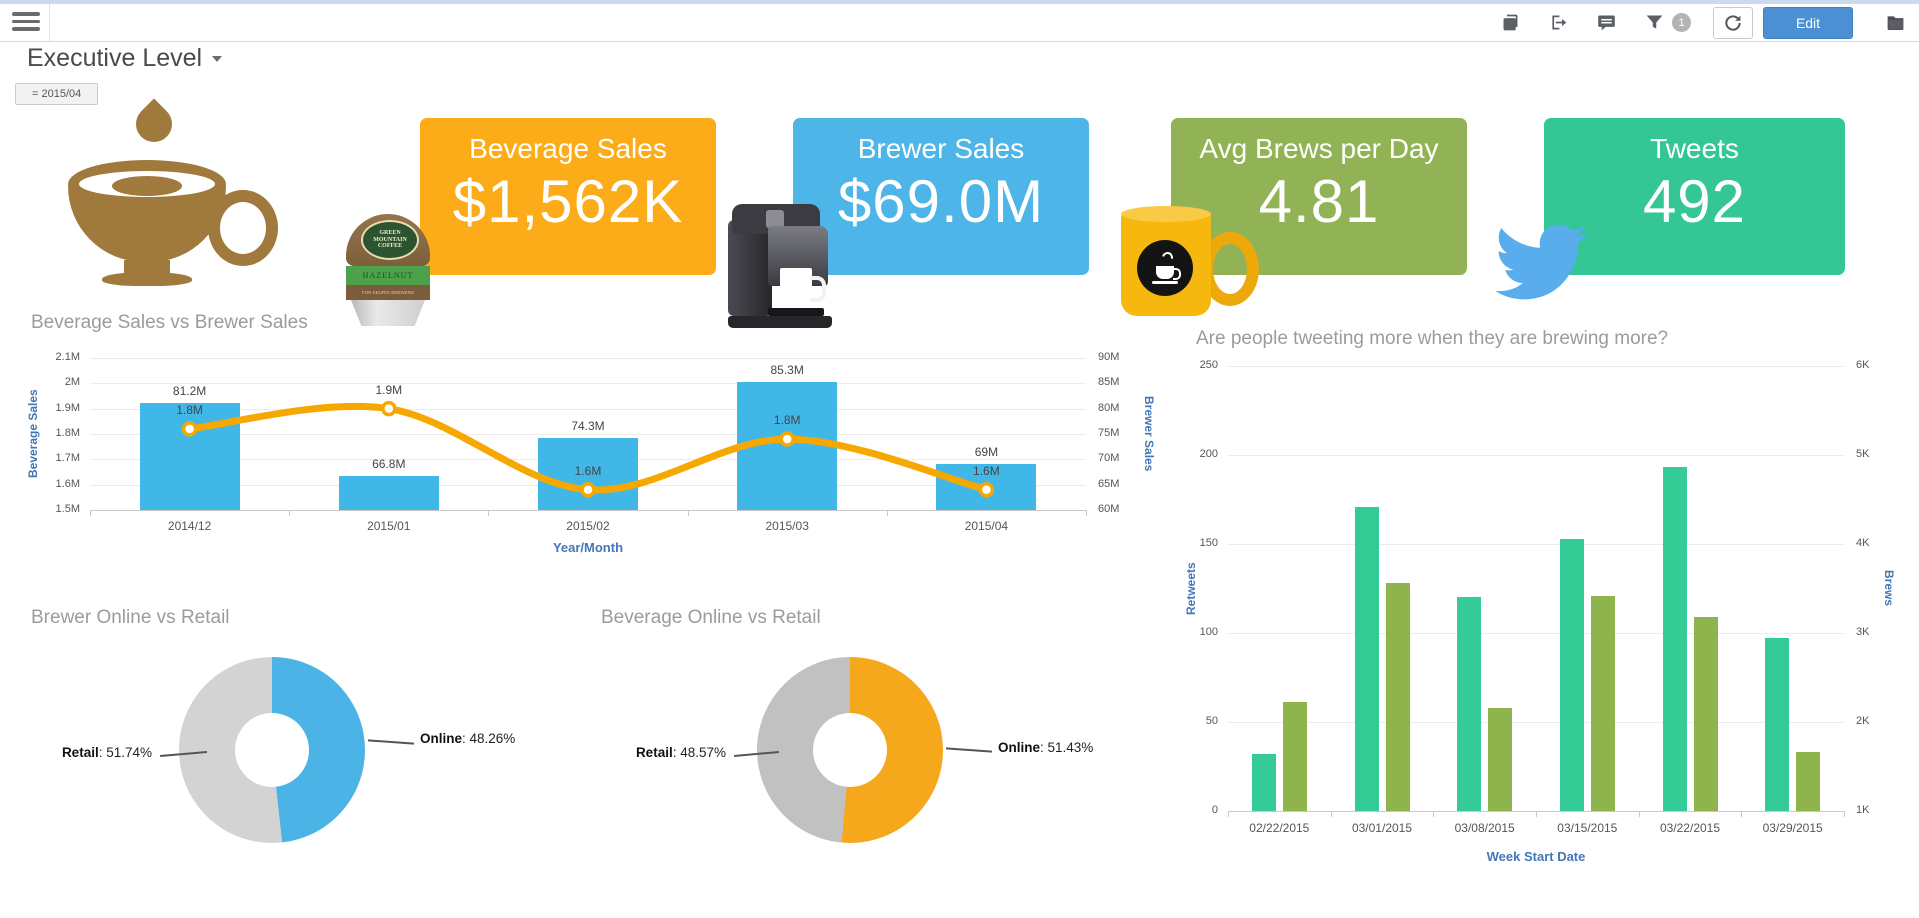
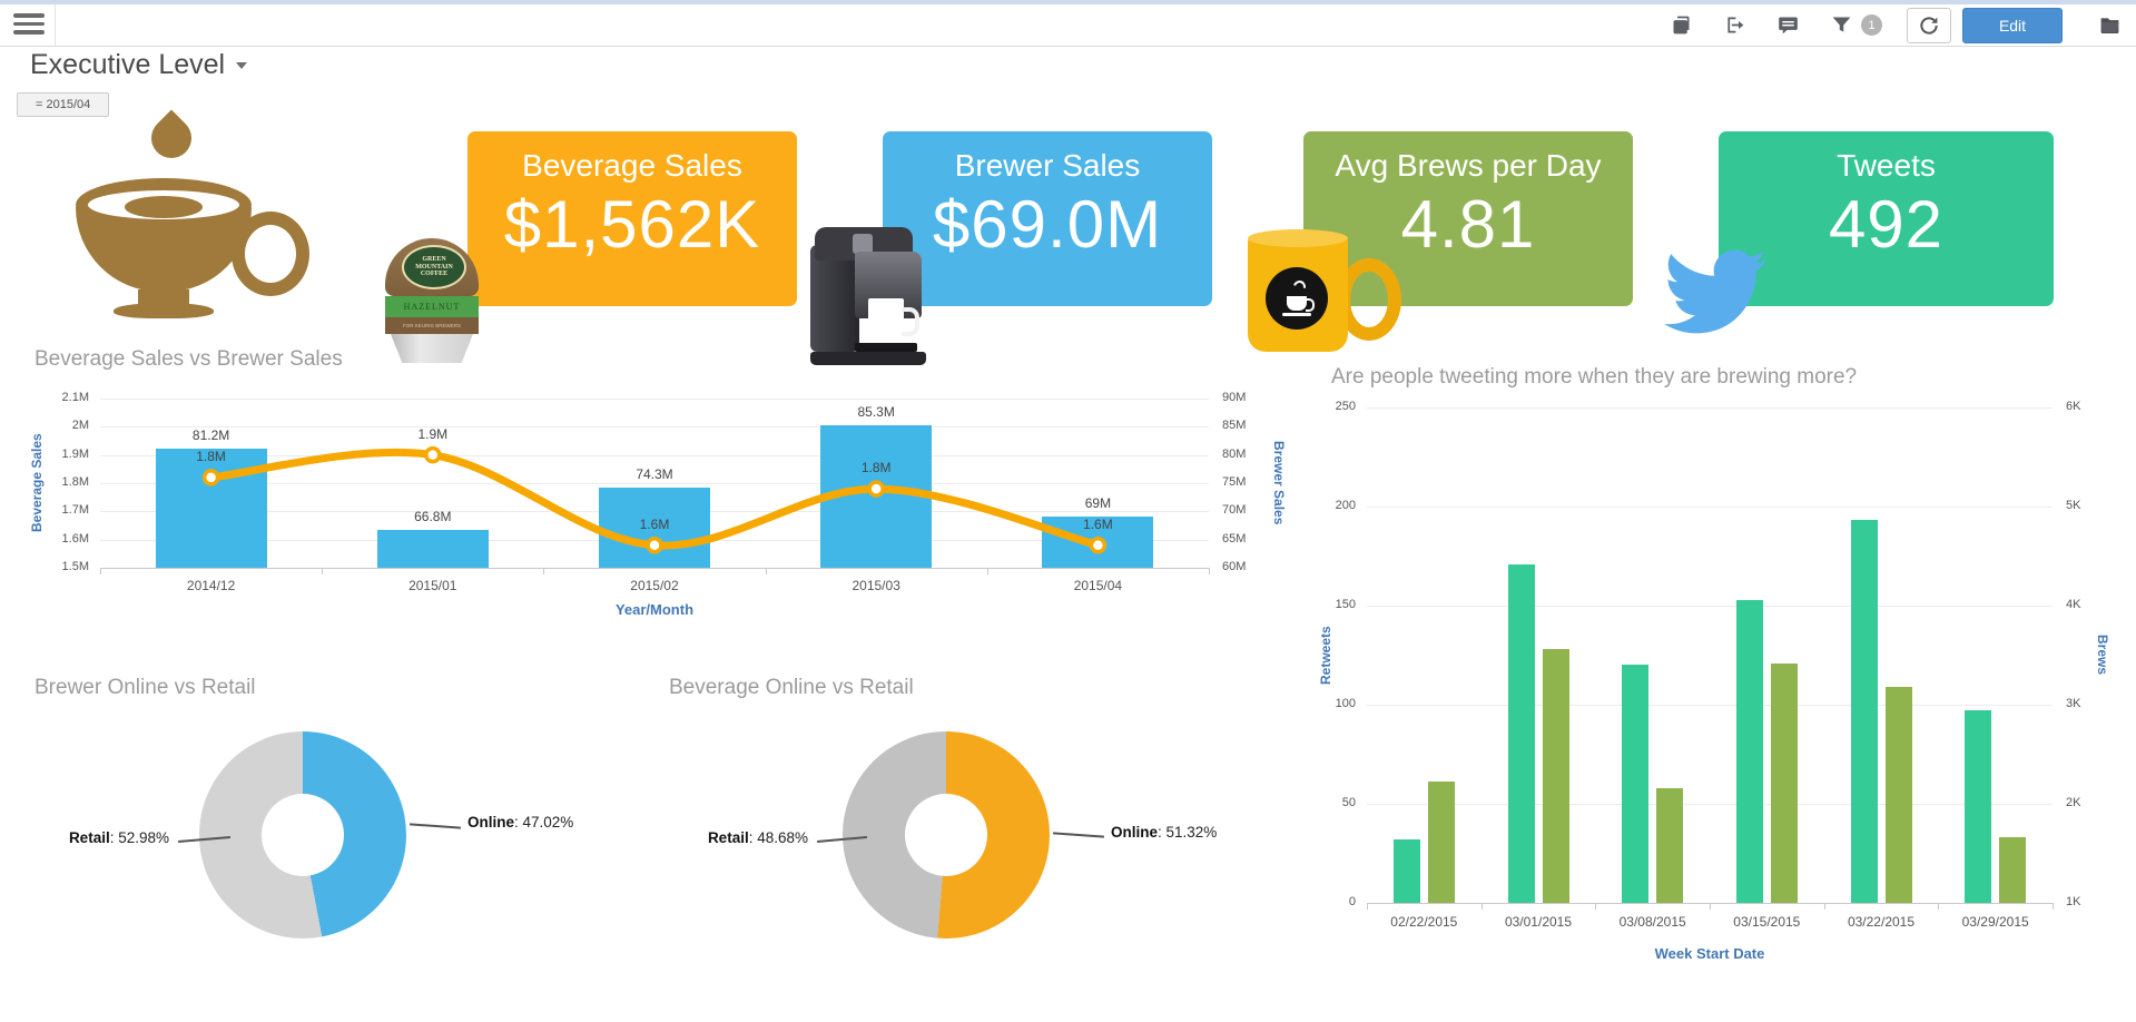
Brewer Online vs Retail/Online: 48.26% -> 47.02%
Brewer Online vs Retail/Retail: 51.74% -> 52.98%
Beverage Online vs Retail/Online: 51.43% -> 51.32%
Beverage Online vs Retail/Retail: 48.57% -> 48.68%
